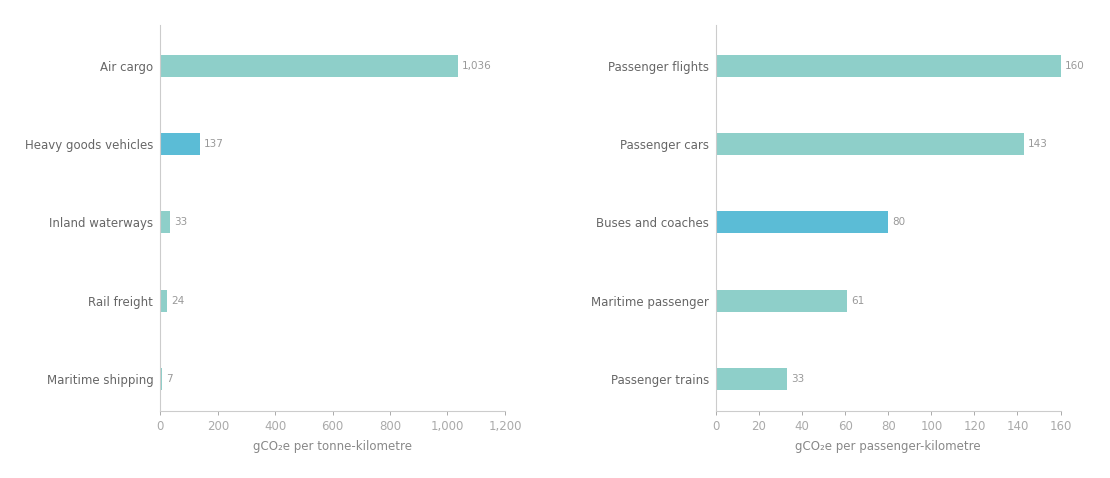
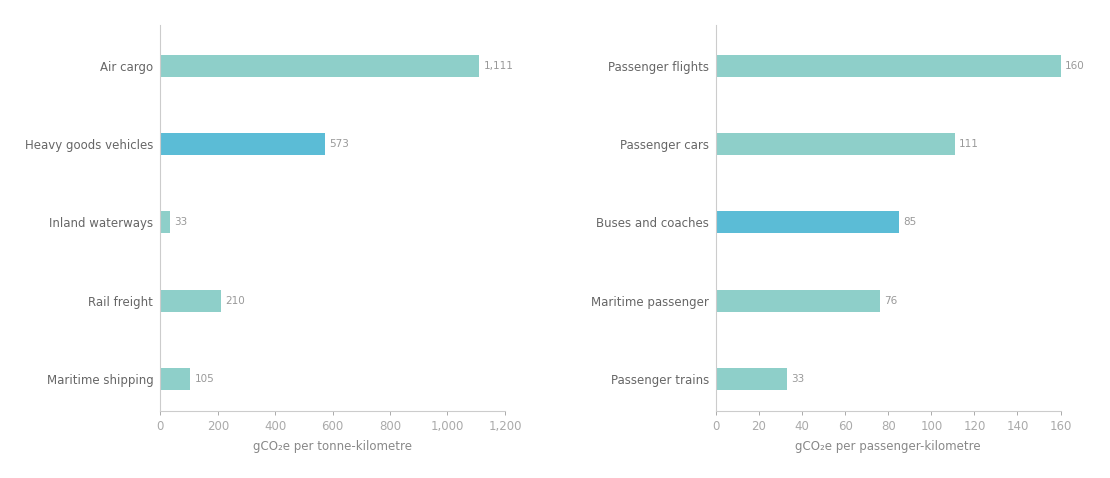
Air cargo: 1,036 -> 1,111
Heavy goods vehicles: 137 -> 573
Rail freight: 24 -> 210
Maritime shipping: 7 -> 105
Passenger cars: 143 -> 111
Buses and coaches: 80 -> 85
Maritime passenger: 61 -> 76
